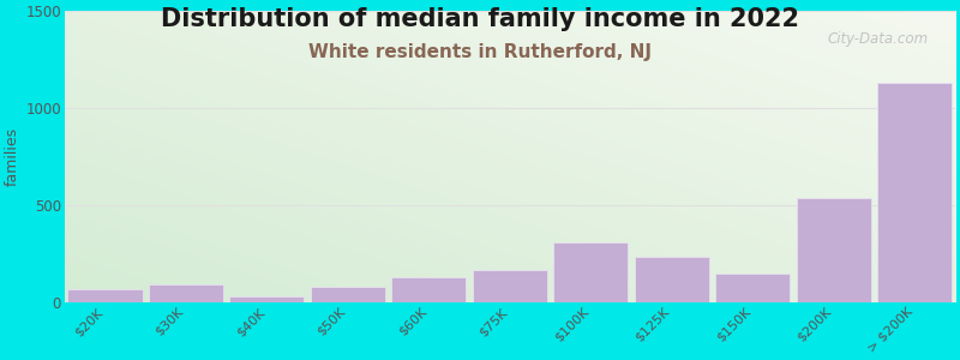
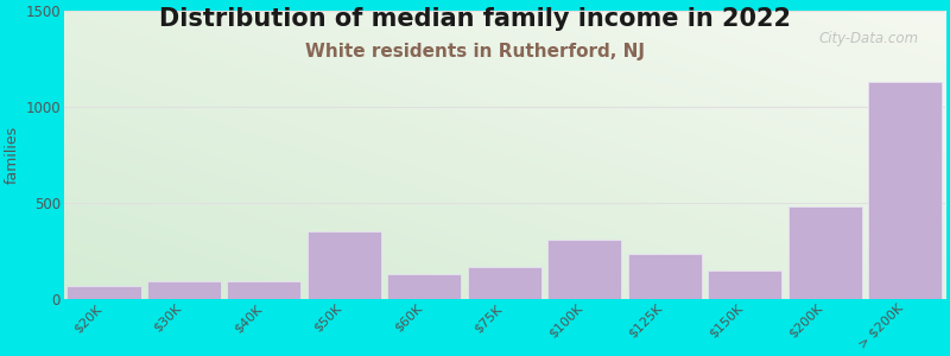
$40K: 30 -> 90
$50K: 80 -> 350
$200K: 540 -> 480
